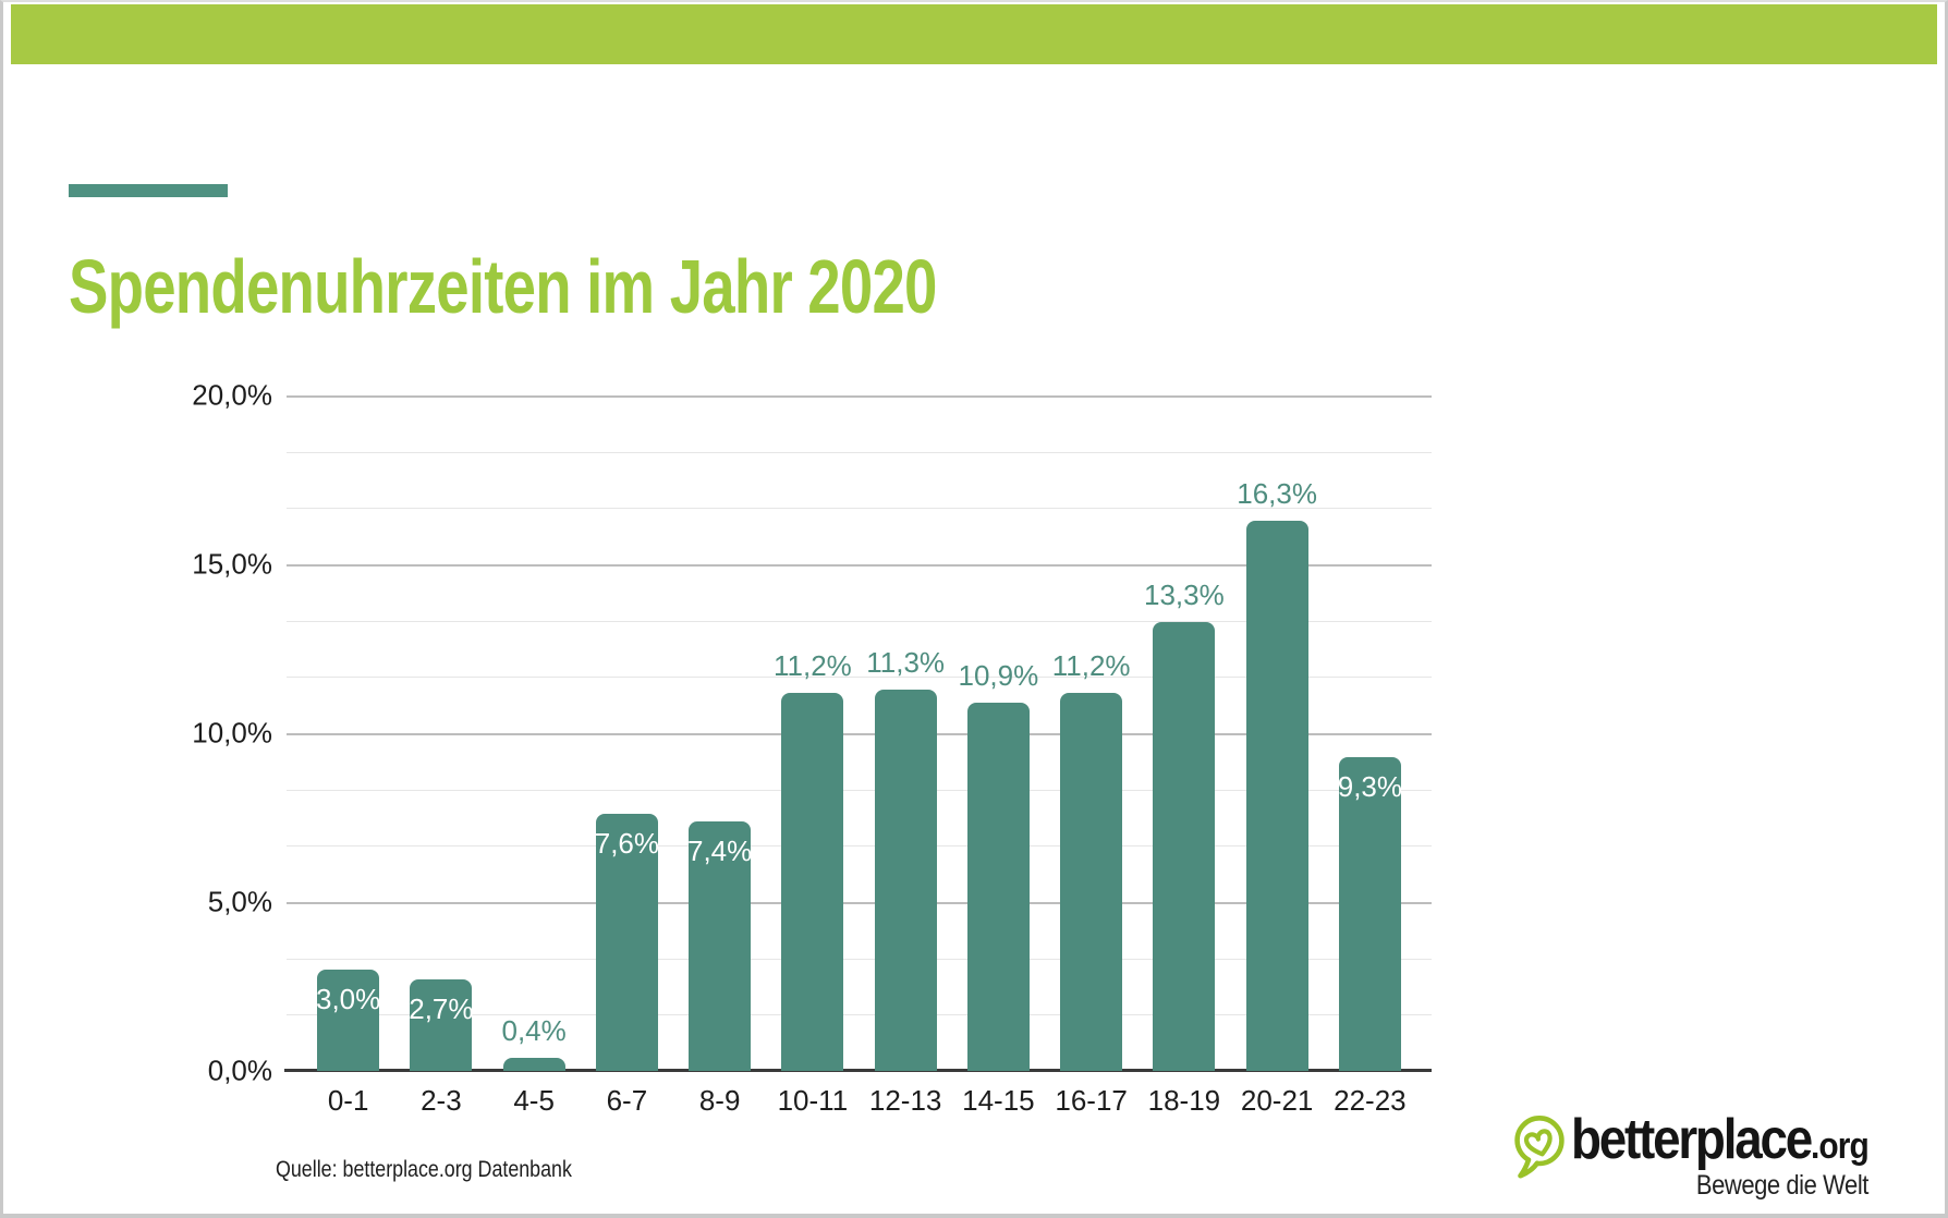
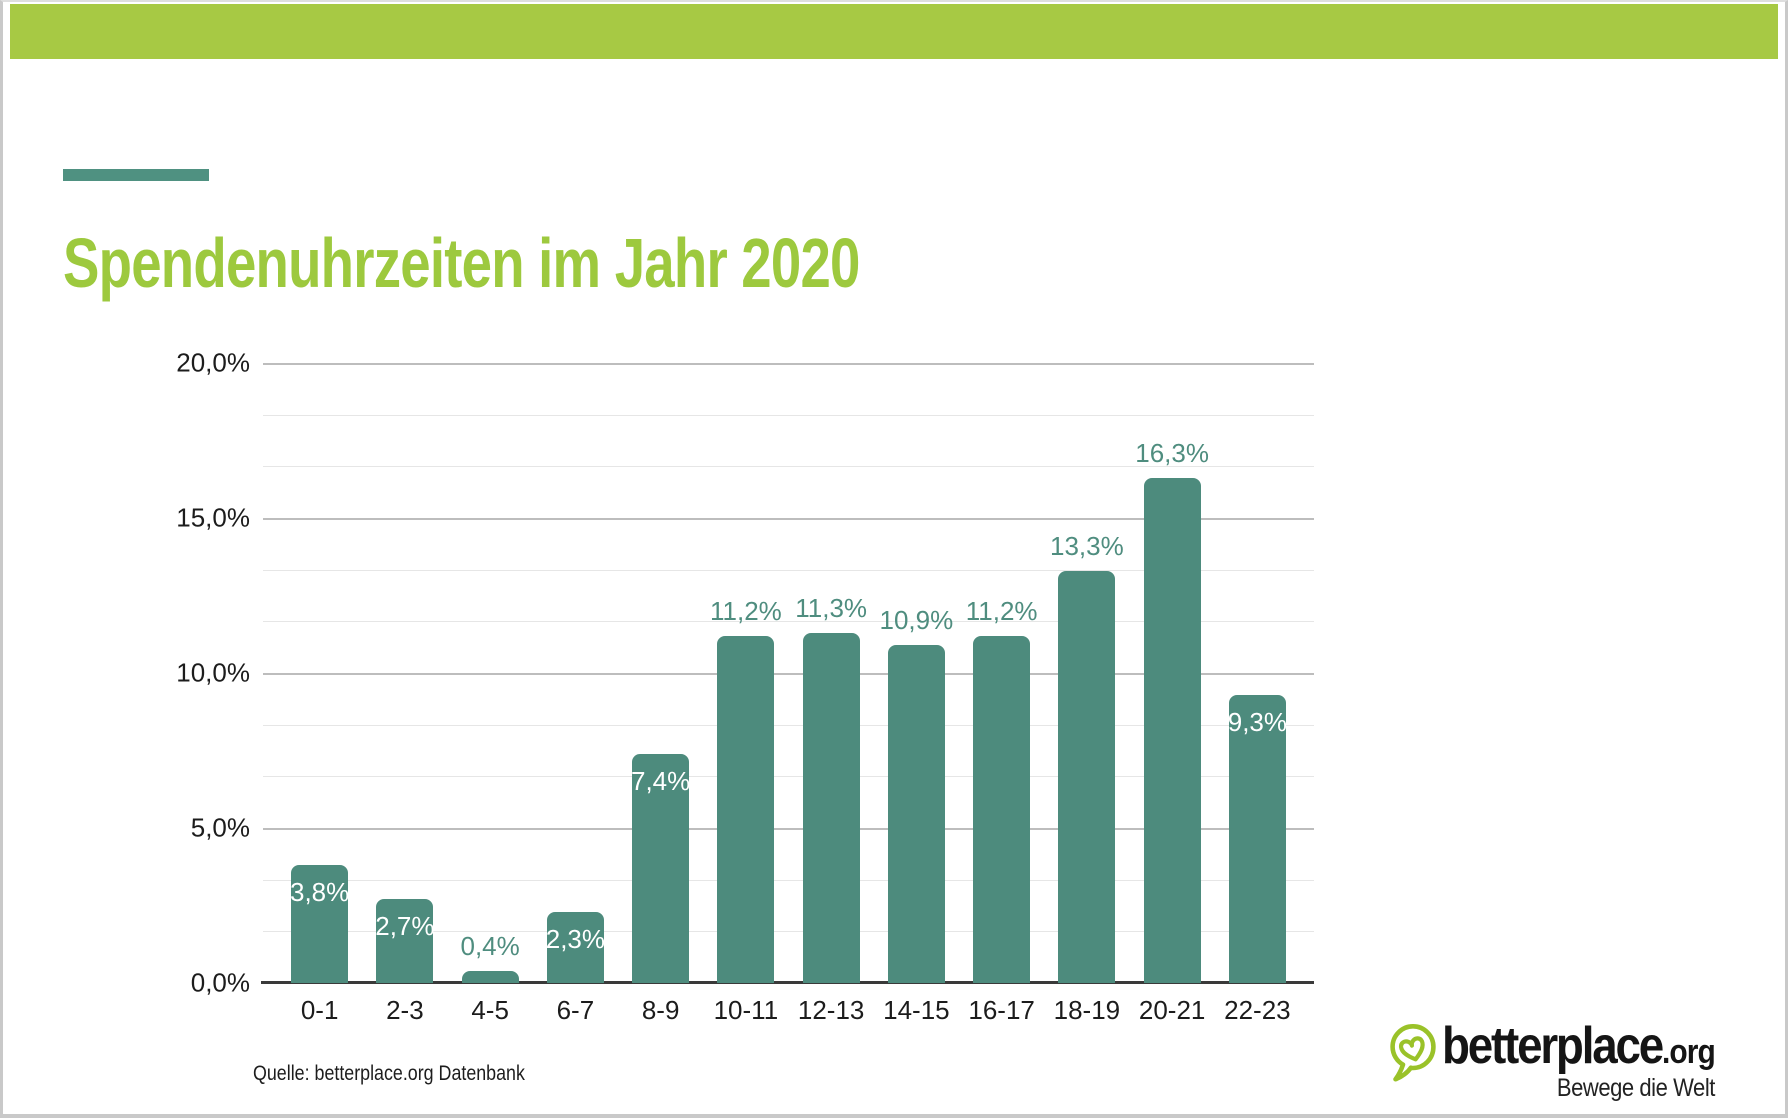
0-1: 3,0% -> 3,8%
6-7: 7,6% -> 2,3%
